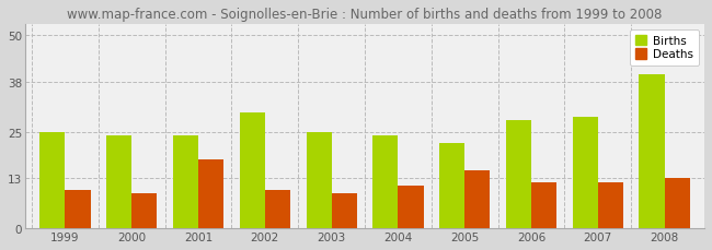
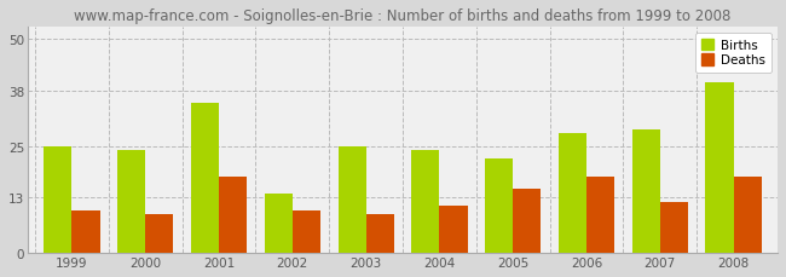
Births/2001: 24 -> 35
Births/2002: 30 -> 14
Deaths/2006: 12 -> 18
Deaths/2008: 13 -> 18
